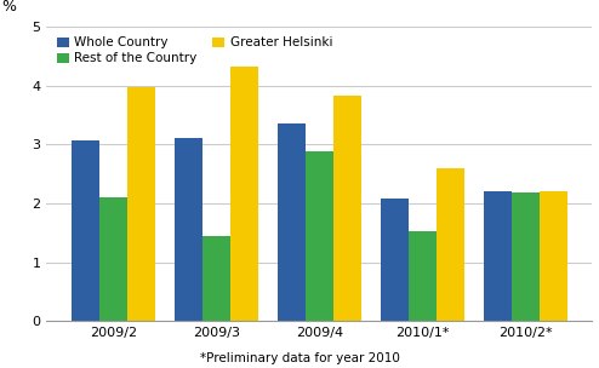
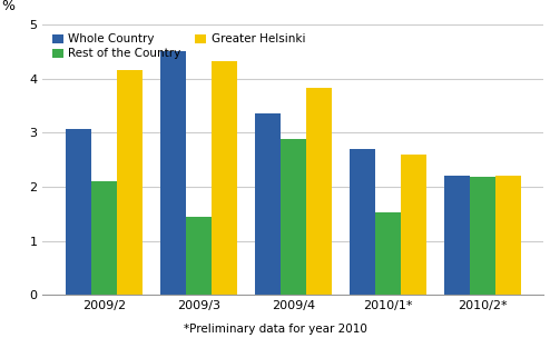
Greater Helsinki/2009/2: 3.97 -> 4.15
Whole Country/2009/3: 3.10 -> 4.50
Whole Country/2010/1*: 2.08 -> 2.70
